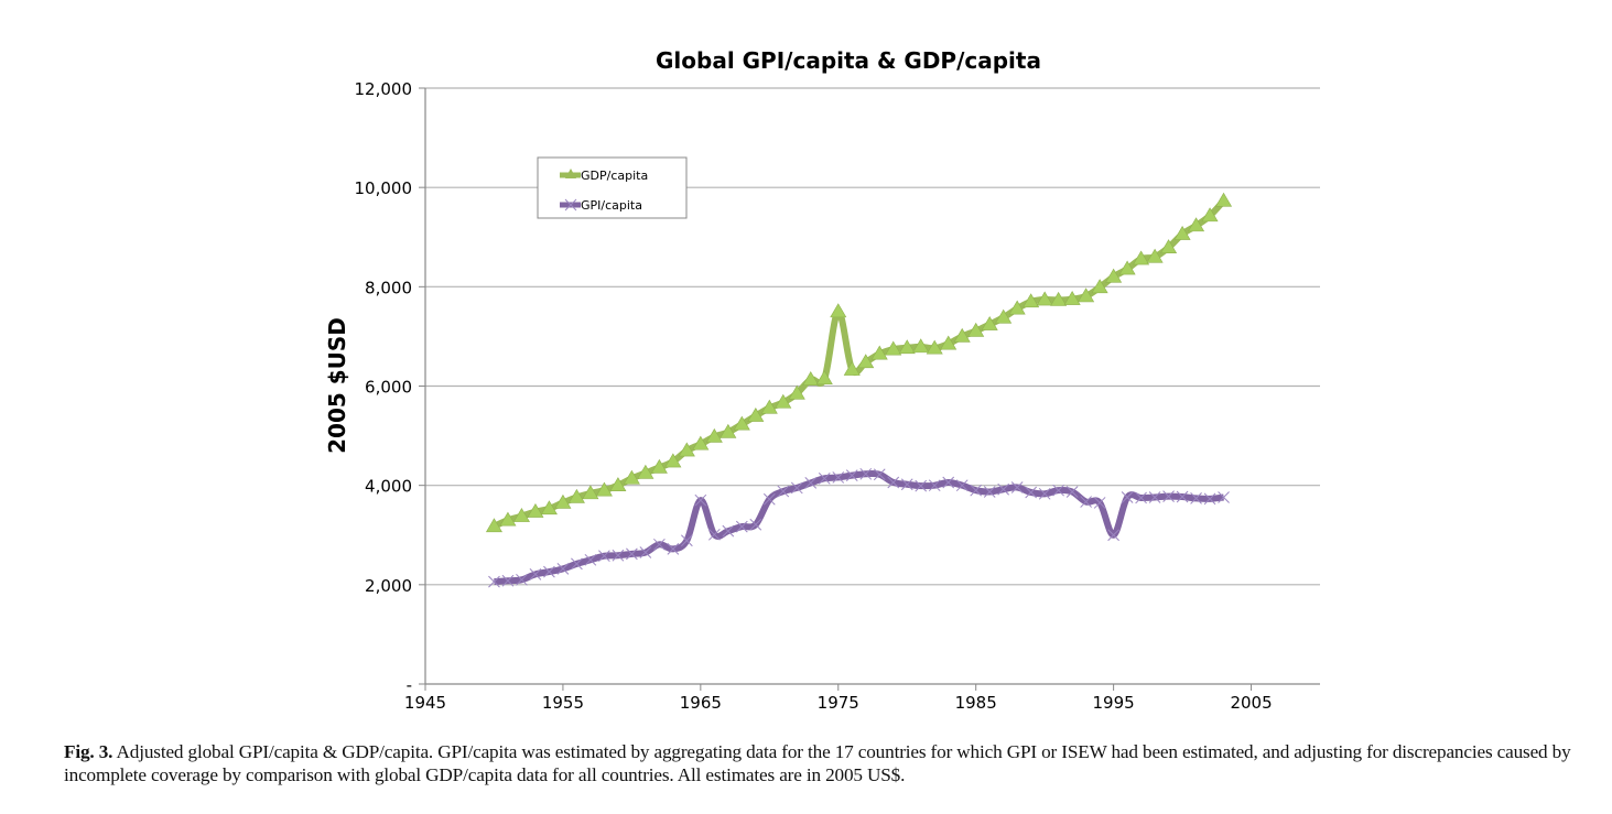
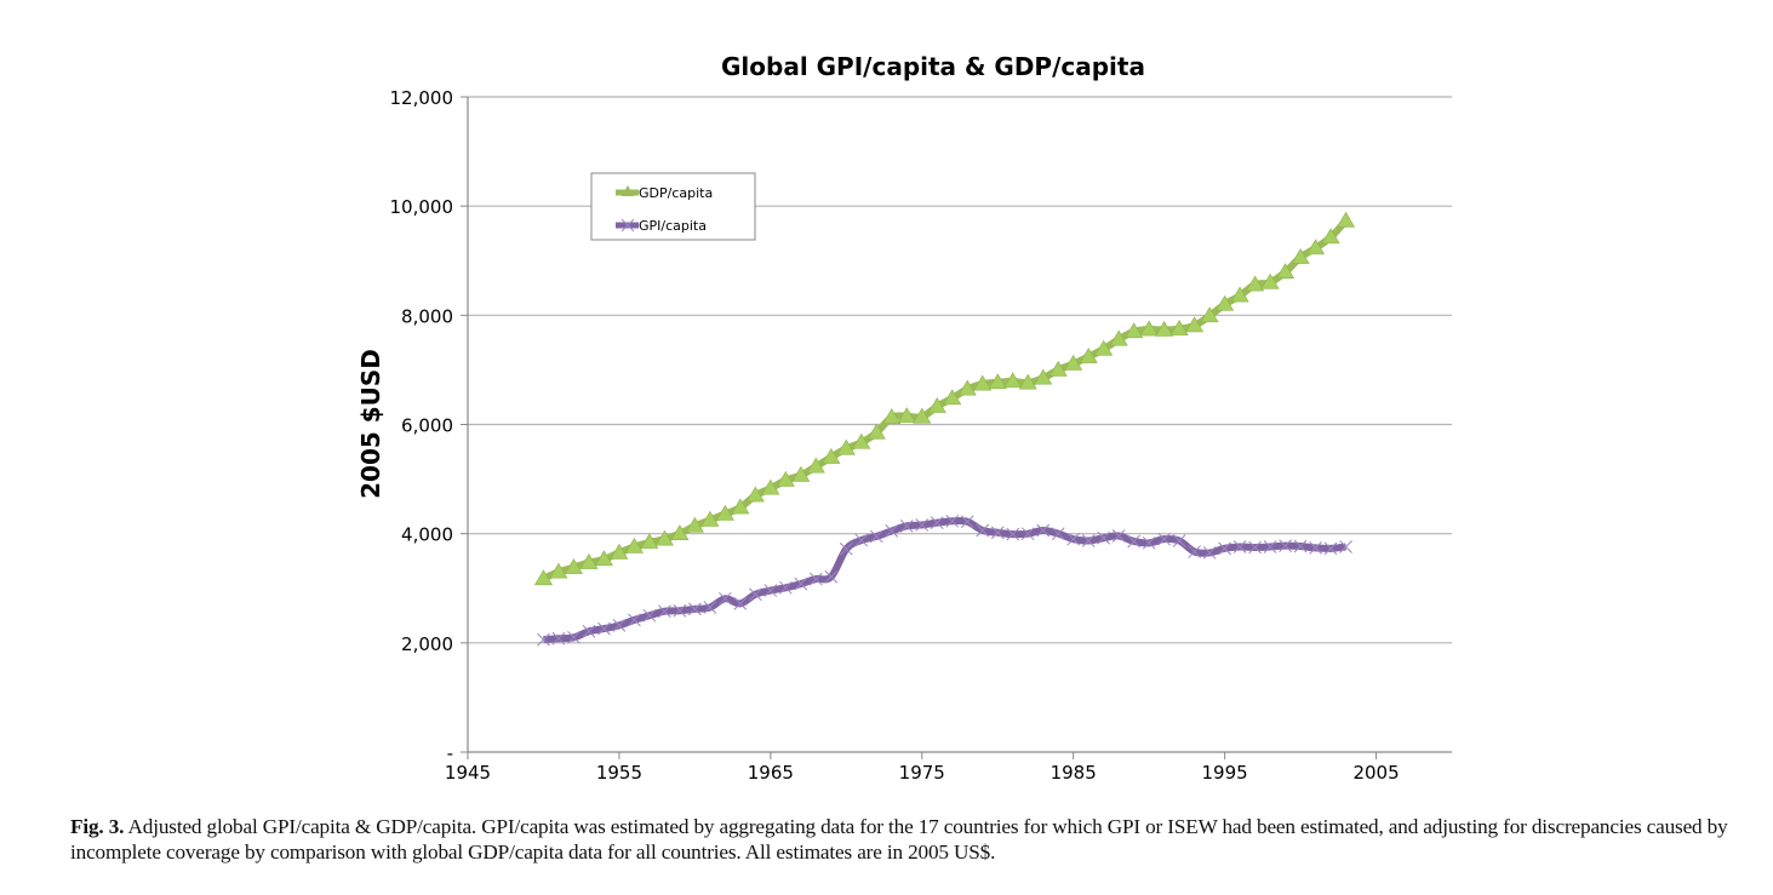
GPI/capita/1965: 3700 -> 3000
GDP/capita/1975: 7500 -> 6100
GPI/capita/1995: 3000 -> 3700
